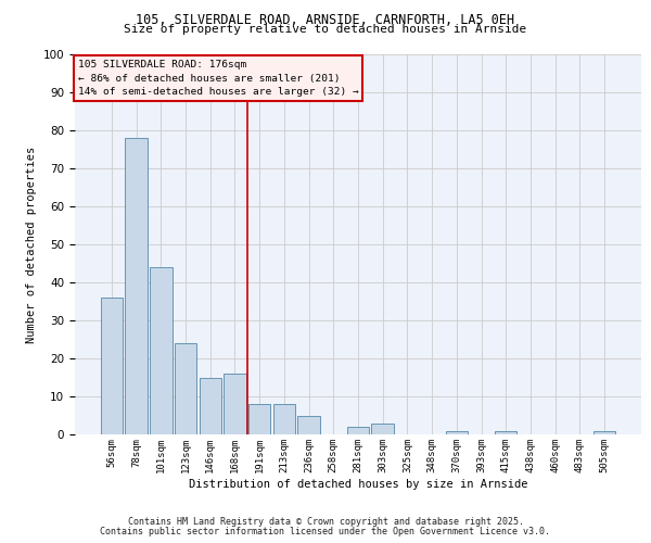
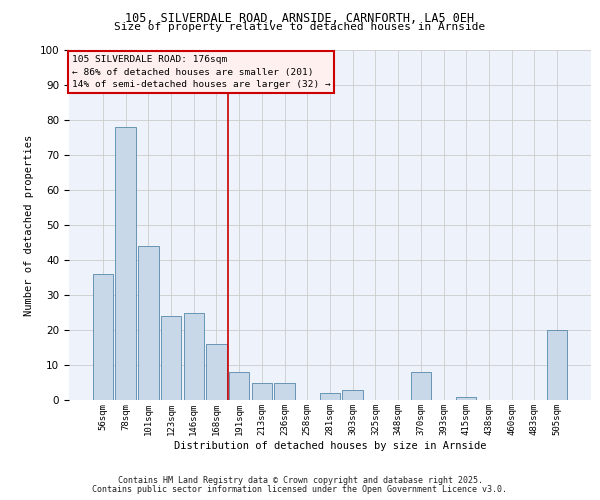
146sqm: 15 -> 25
213sqm: 8 -> 5
370sqm: 1 -> 8
505sqm: 1 -> 20
